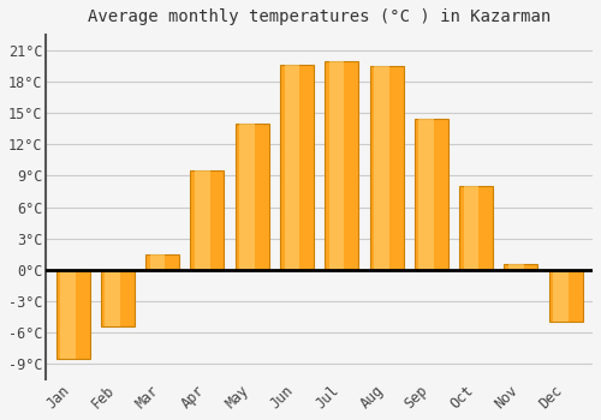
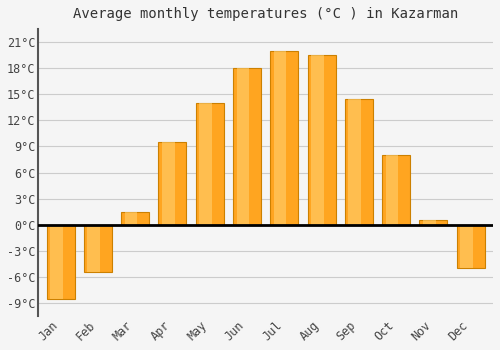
Jun: 19.6°C -> 18.0°C
